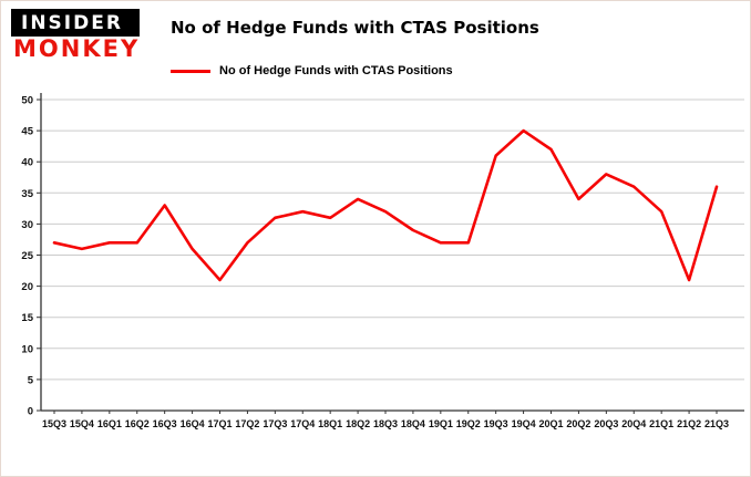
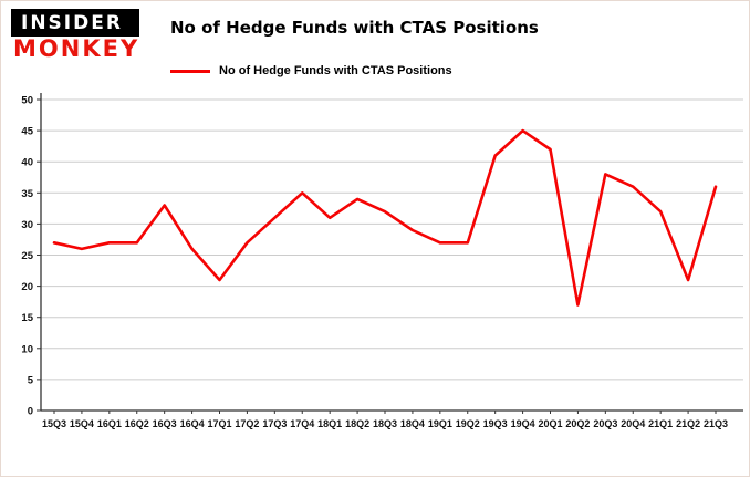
17Q4: 32 -> 35
20Q2: 34 -> 17
